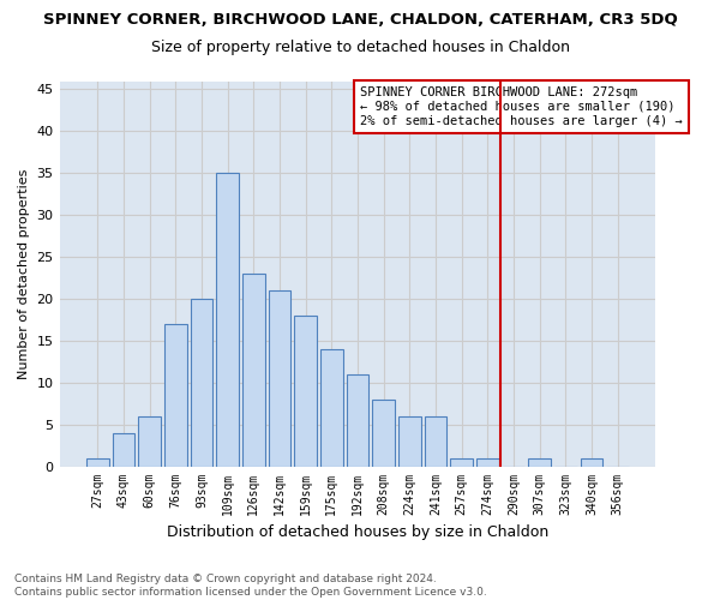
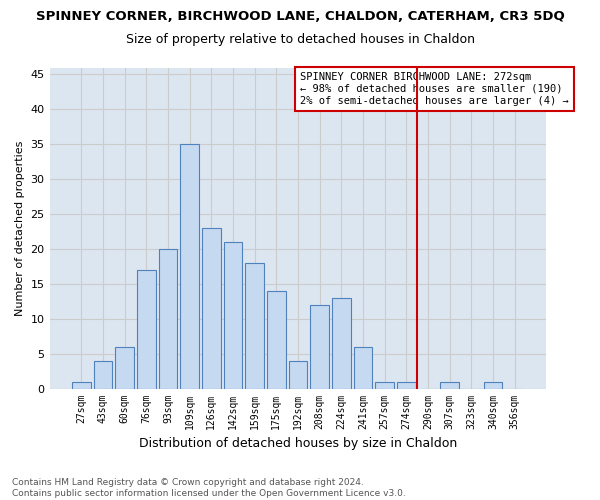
192sqm: 11 -> 4
208sqm: 8 -> 12
224sqm: 6 -> 13
